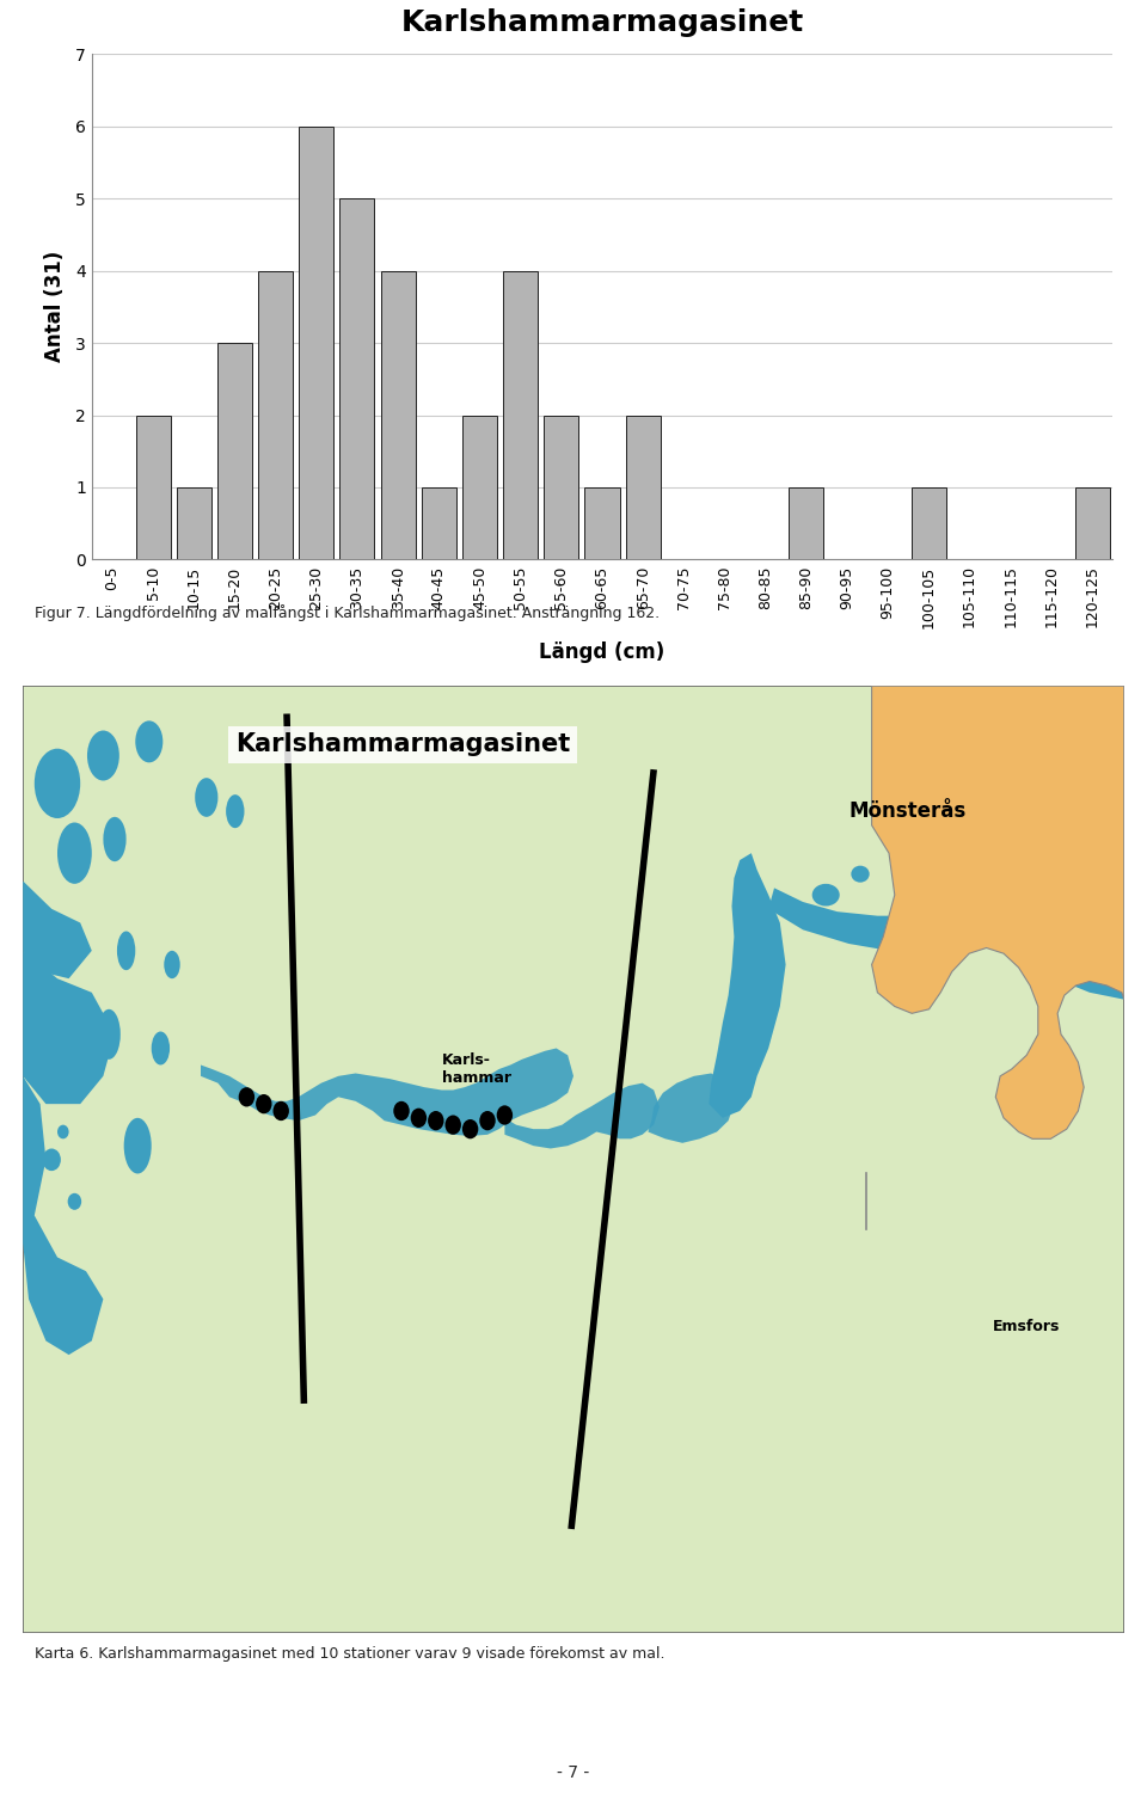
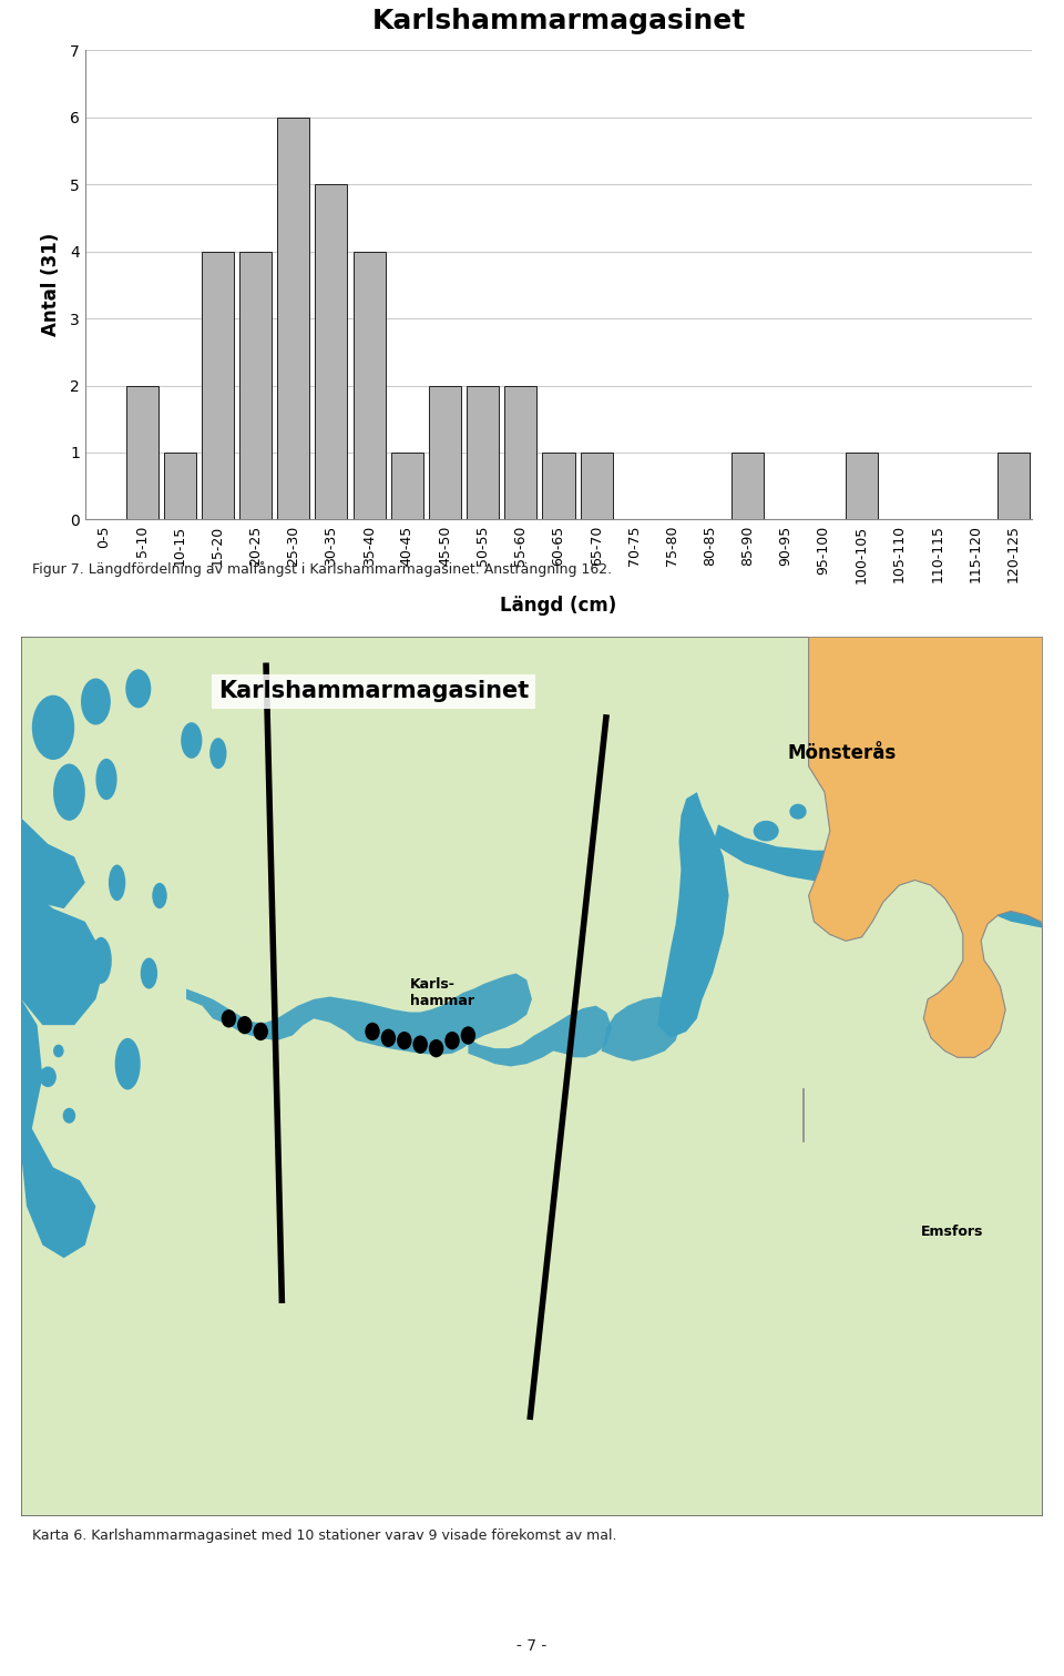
15-20: 3 -> 4
50-55: 4 -> 2
65-70: 2 -> 1
